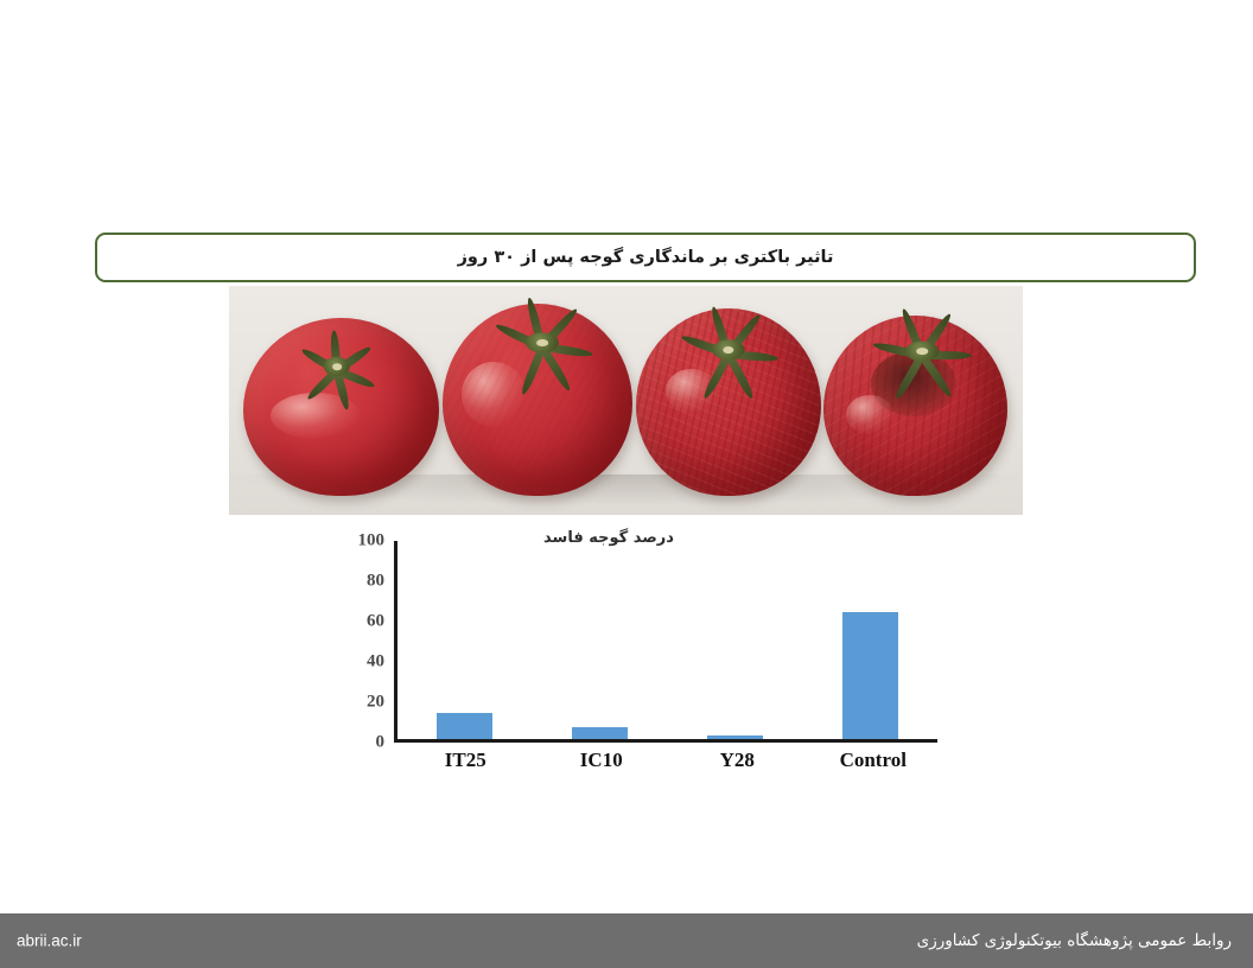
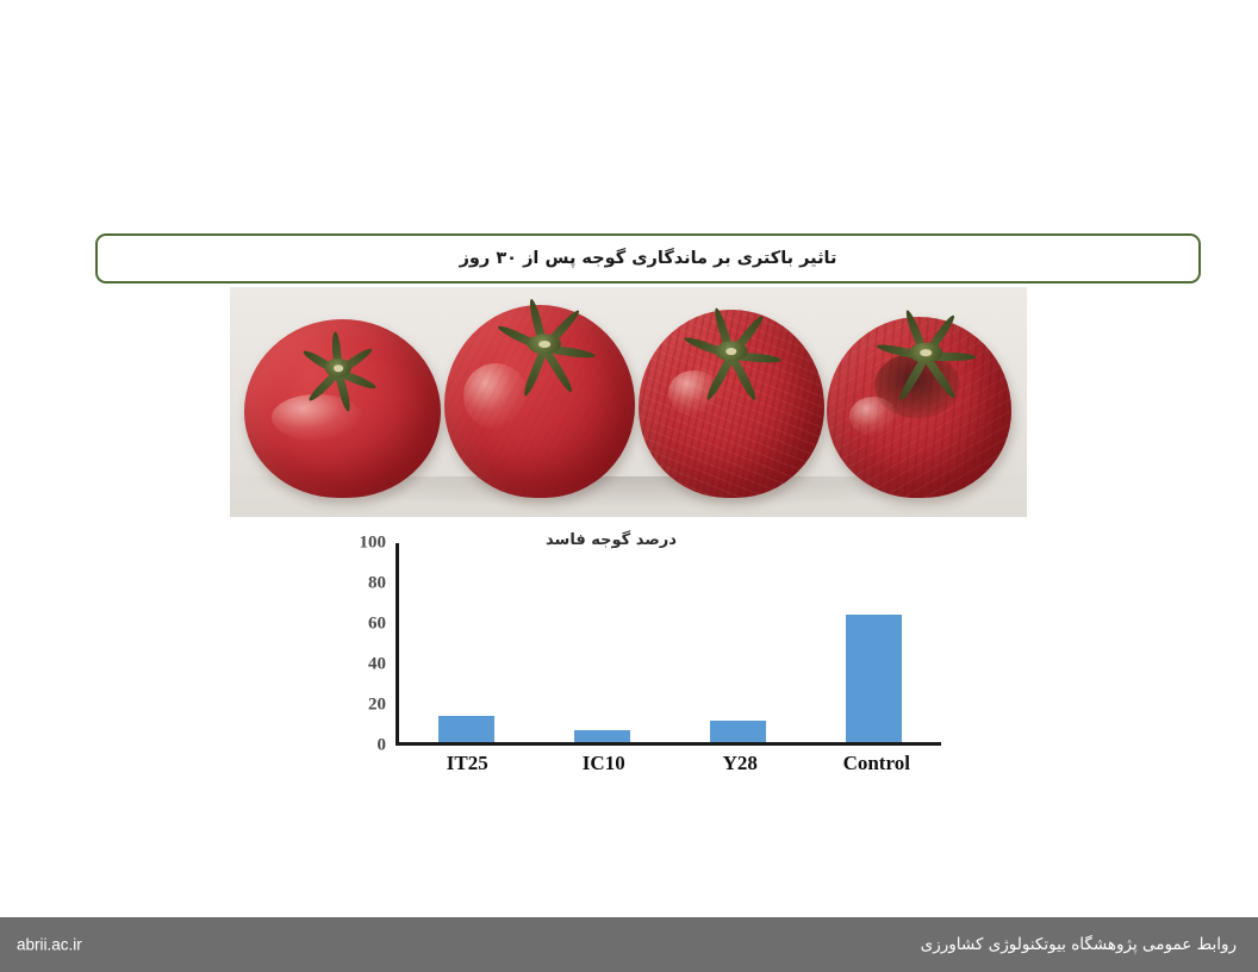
Y28: 2 -> 11
